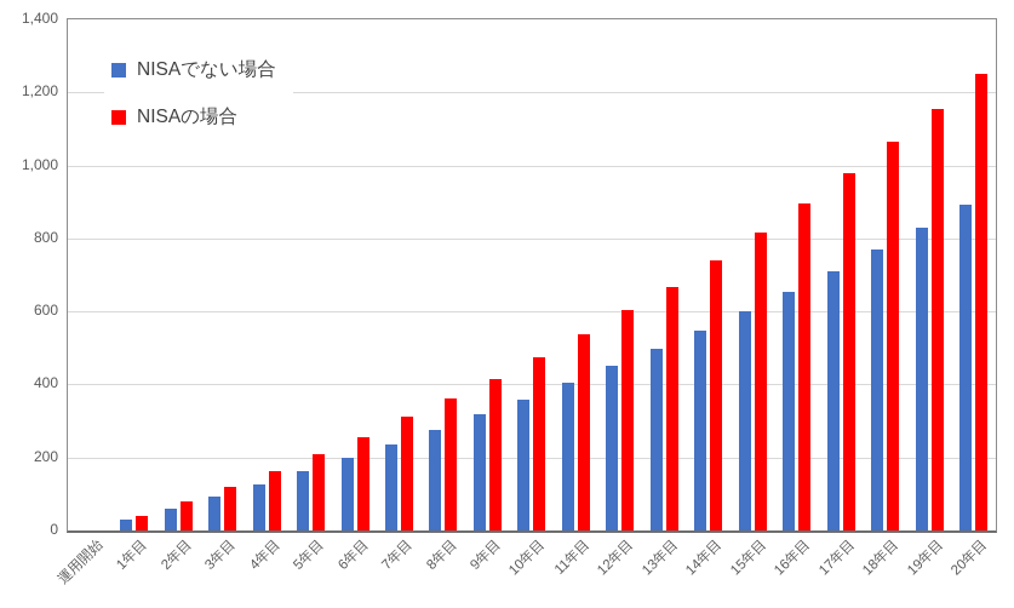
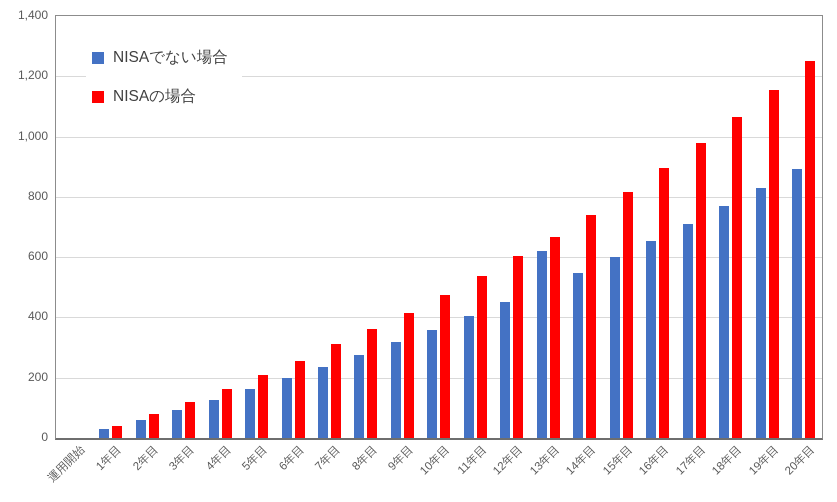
NISAでない場合/13年目: 500 -> 620
